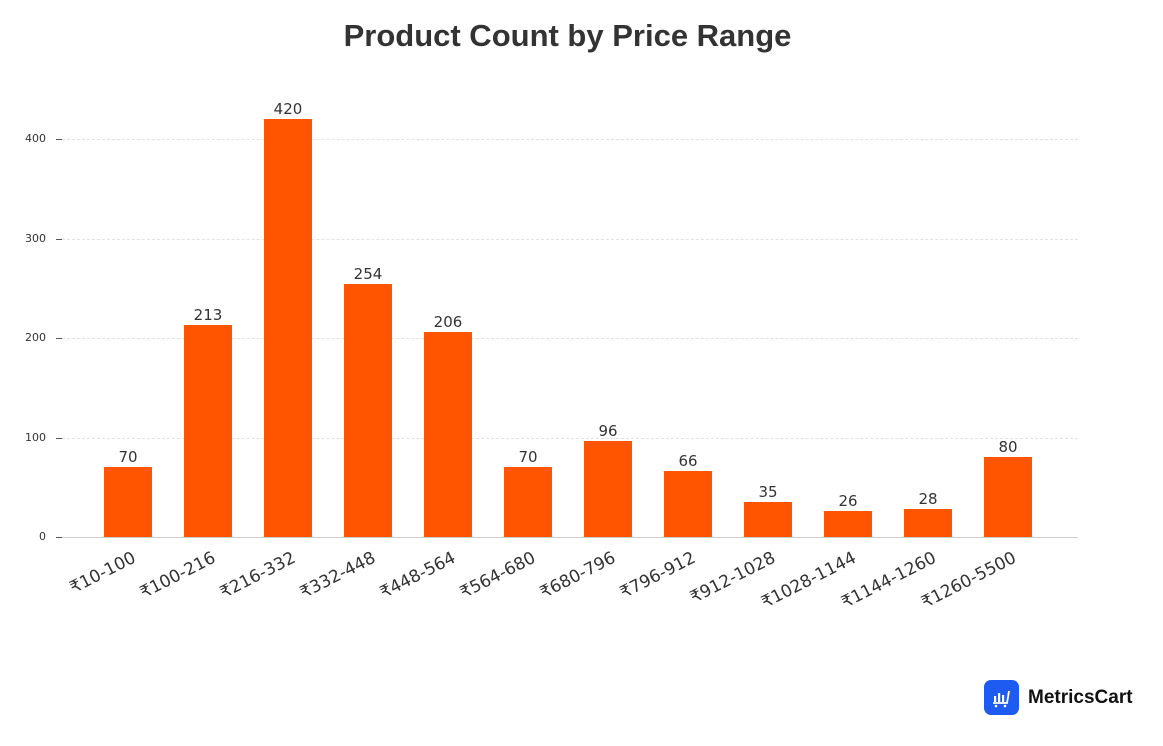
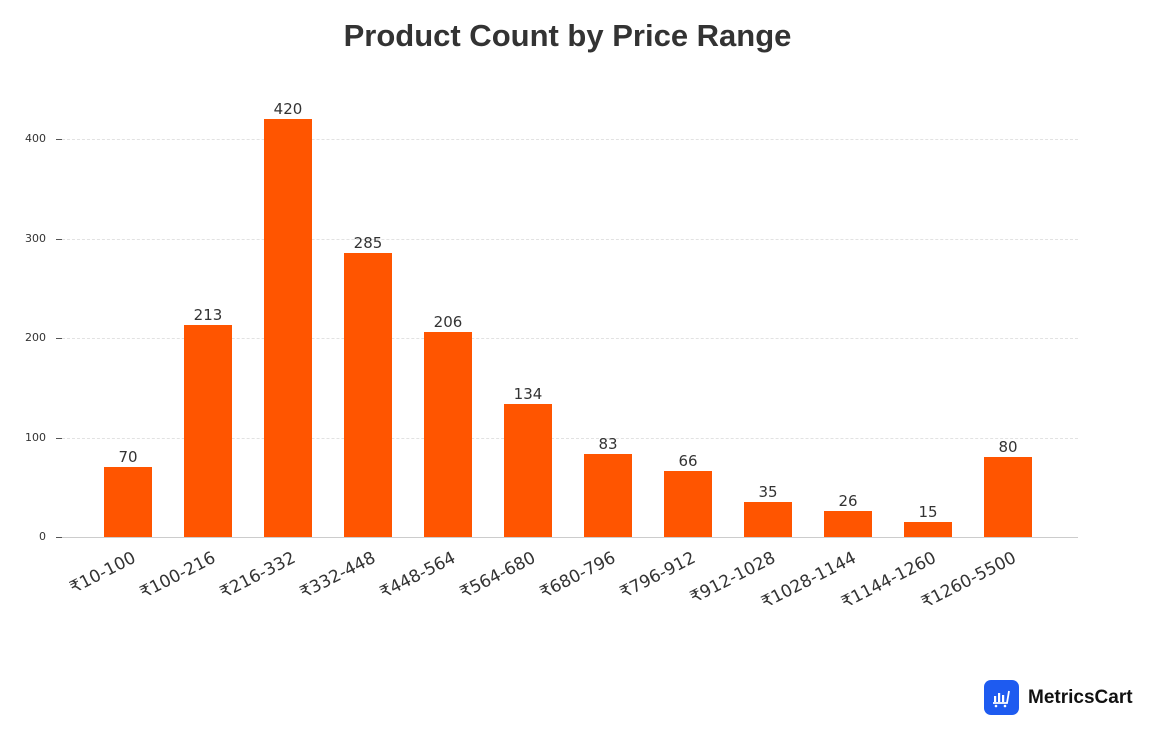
₹332-448: 254 -> 285
₹564-680: 70 -> 134
₹680-796: 96 -> 83
₹1144-1260: 28 -> 15
